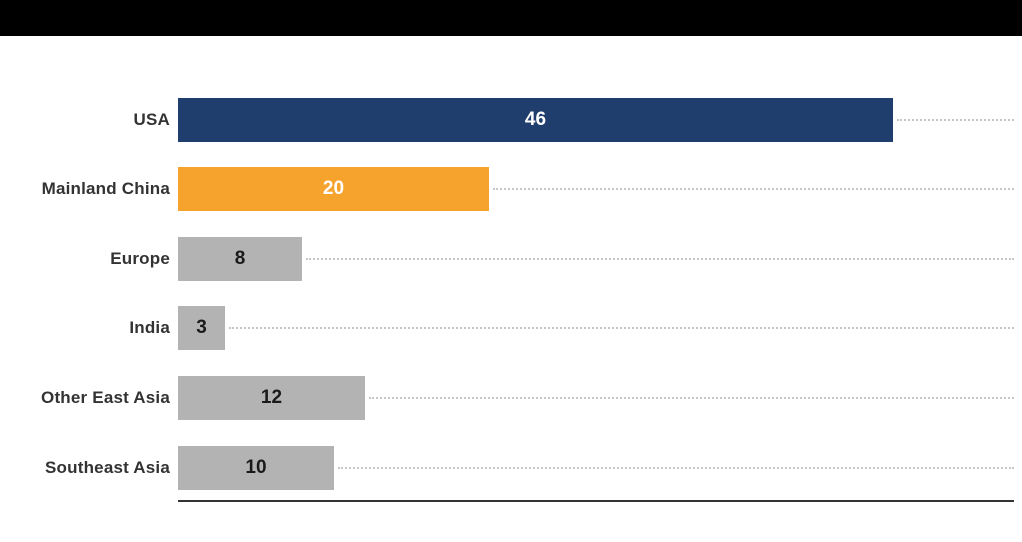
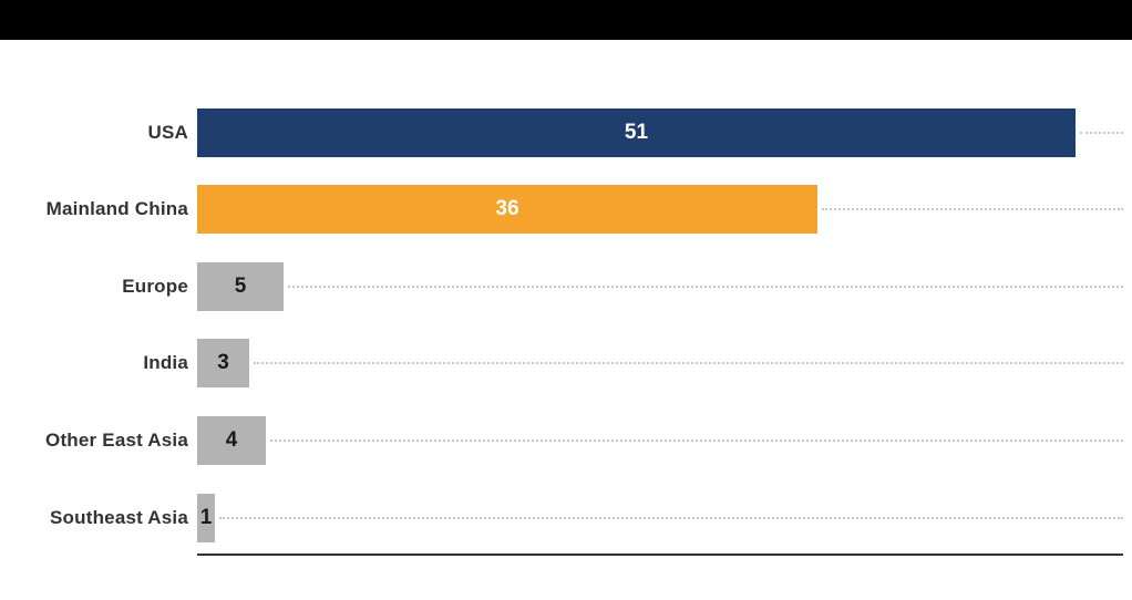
USA: 46 -> 51
Mainland China: 20 -> 36
Europe: 8 -> 5
Other East Asia: 12 -> 4
Southeast Asia: 10 -> 1
